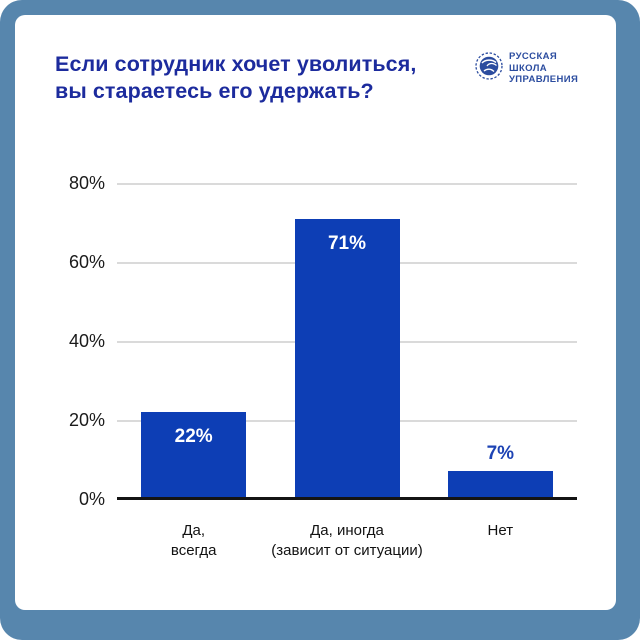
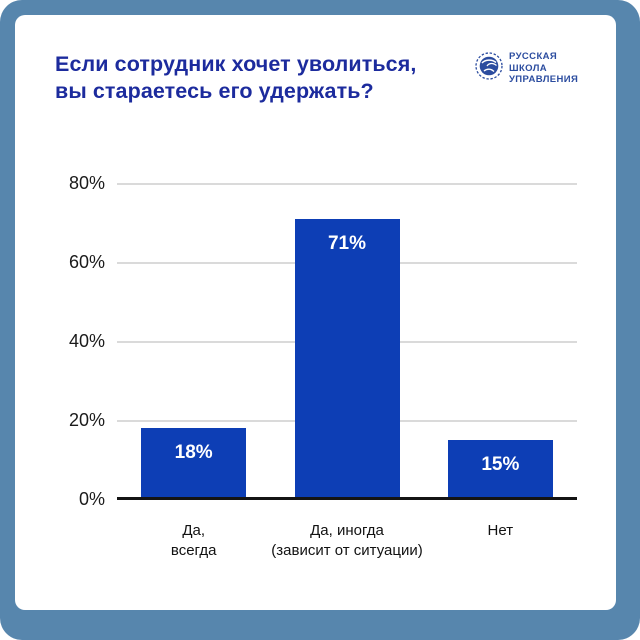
Да, всегда: 22% -> 18%
Нет: 7% -> 15%
